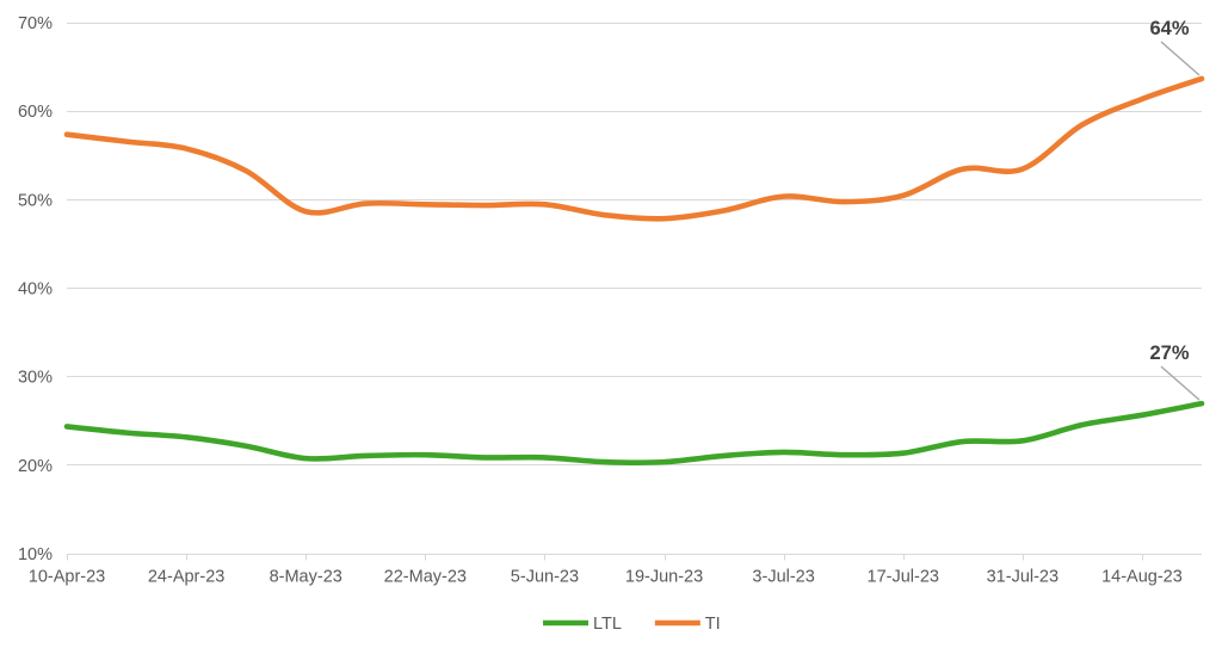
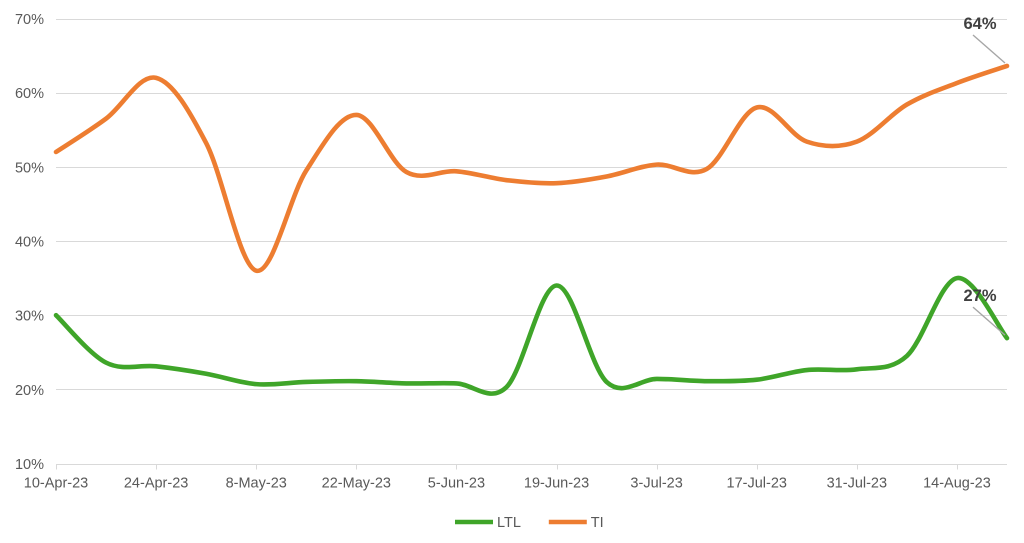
LTL/10-Apr-23: 24% -> 30%
TI/10-Apr-23: 57% -> 52%
TI/24-Apr-23: 56% -> 62%
TI/8-May-23: 49% -> 36%
TI/22-May-23: 49% -> 57%
LTL/19-Jun-23: 20% -> 34%
TI/17-Jul-23: 50% -> 58%
LTL/14-Aug-23: 26% -> 35%
